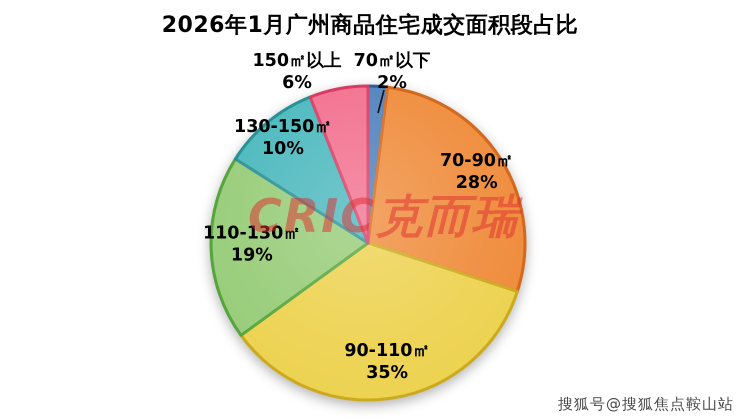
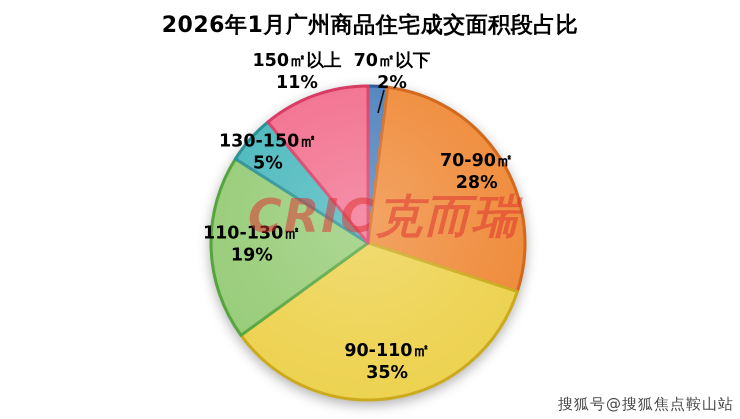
130-150㎡: 10% -> 5%
150㎡以上: 6% -> 11%
